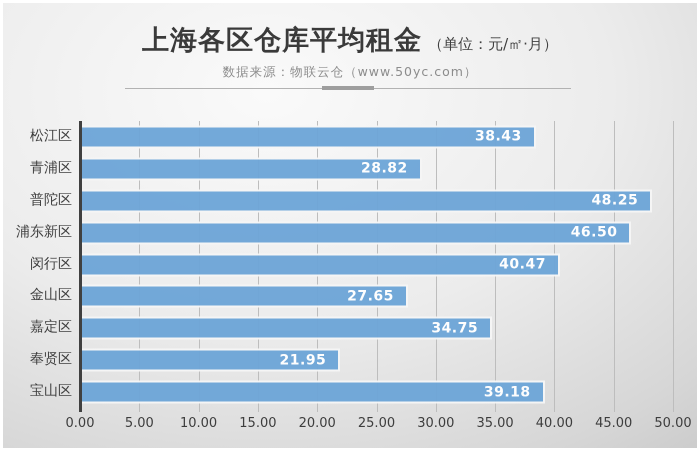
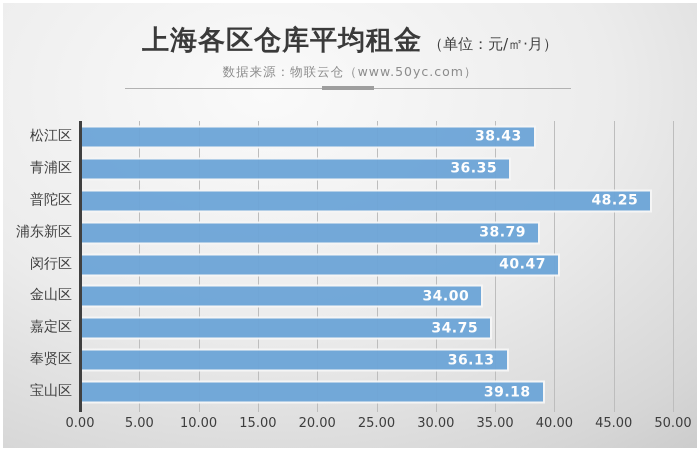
青浦区: 28.82 -> 36.35
浦东新区: 46.50 -> 38.79
金山区: 27.65 -> 34.00
奉贤区: 21.95 -> 36.13
